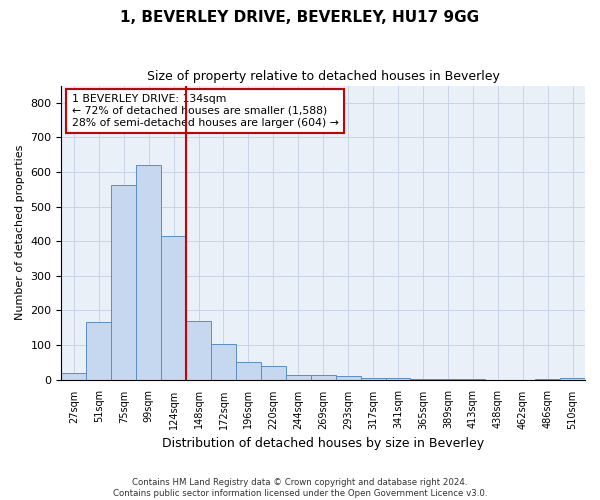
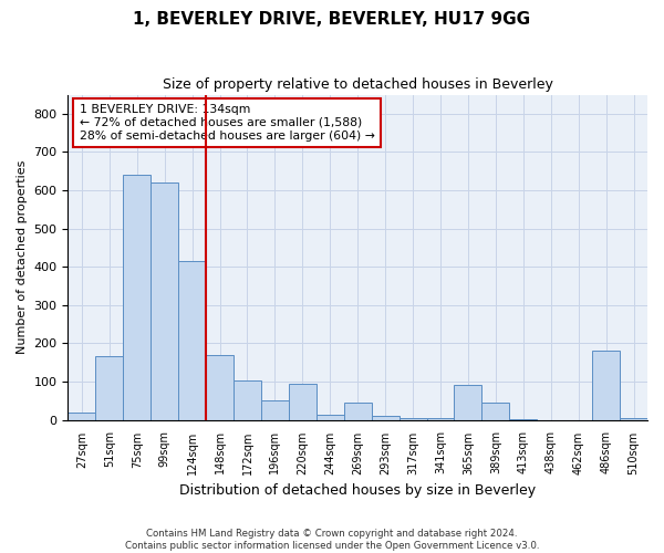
75sqm: 562 -> 640
220sqm: 40 -> 95
269sqm: 12 -> 45
365sqm: 3 -> 90
389sqm: 2 -> 45
486sqm: 3 -> 180
